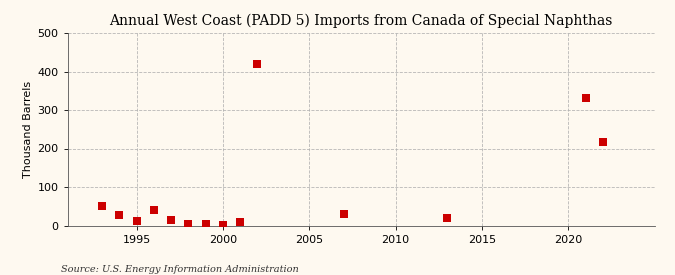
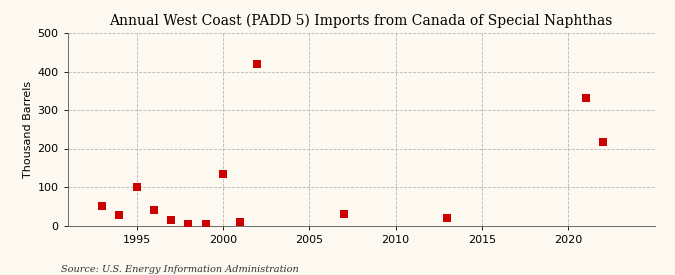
1995: 12 -> 100
2000: 2 -> 135
